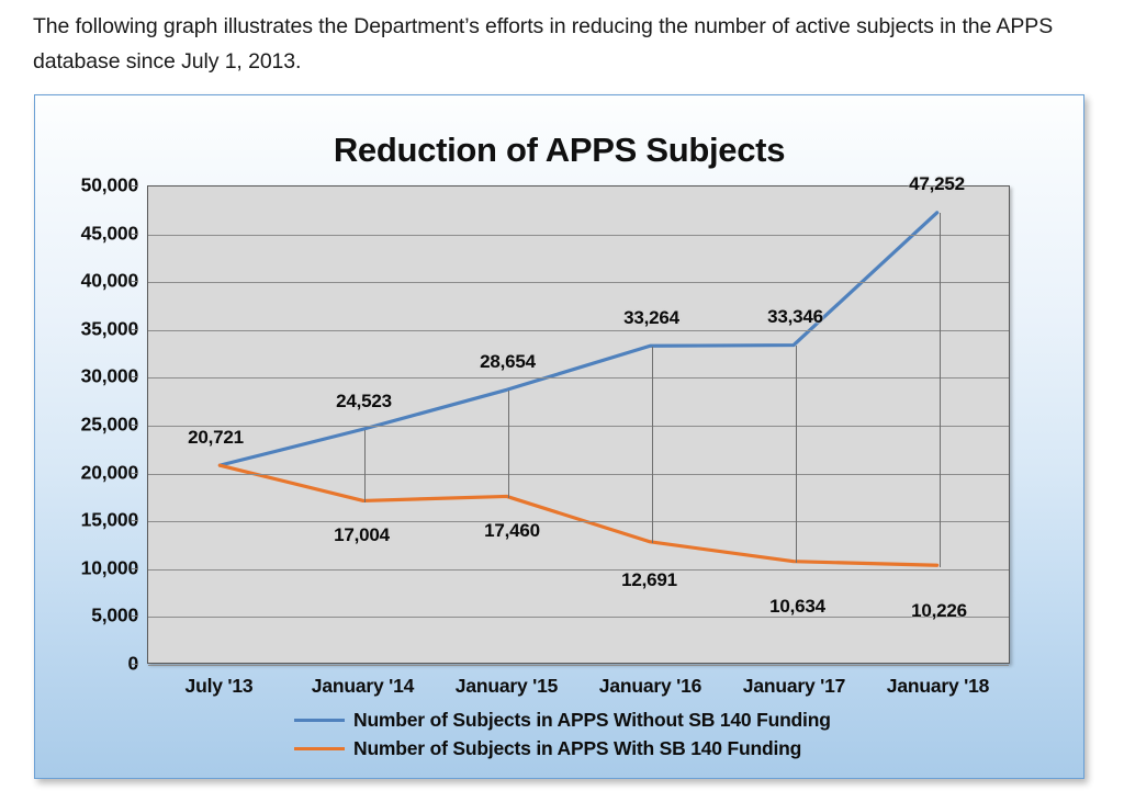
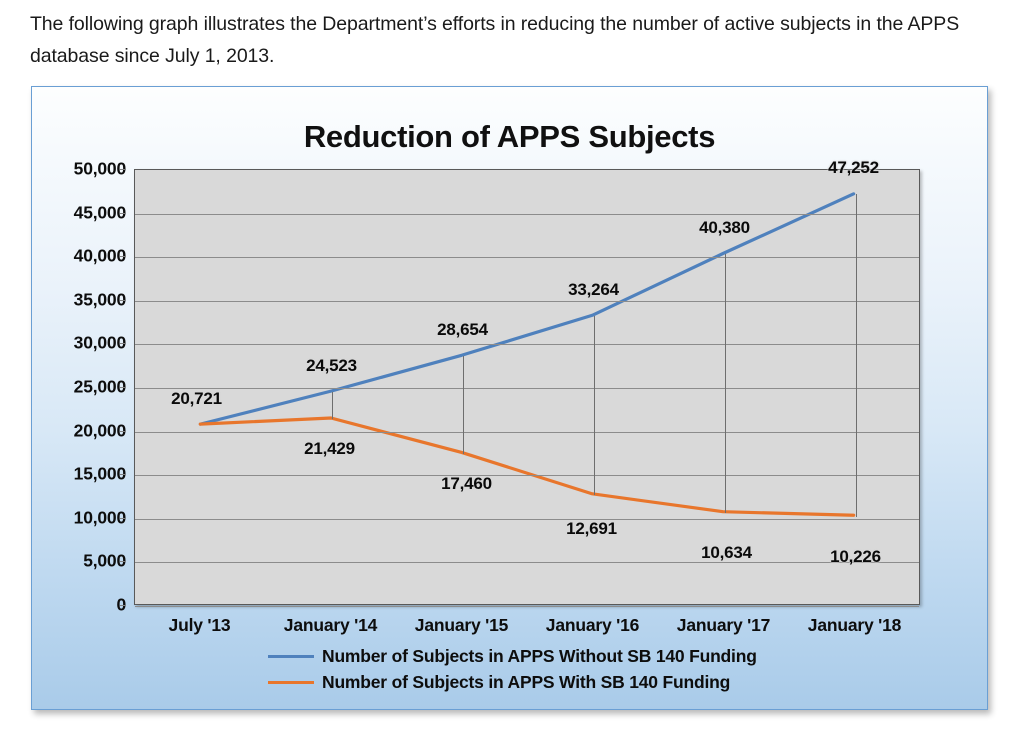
Number of Subjects in APPS With SB 140 Funding/January '14: 17,004 -> 21,429
Number of Subjects in APPS Without SB 140 Funding/January '17: 33,346 -> 40,380
